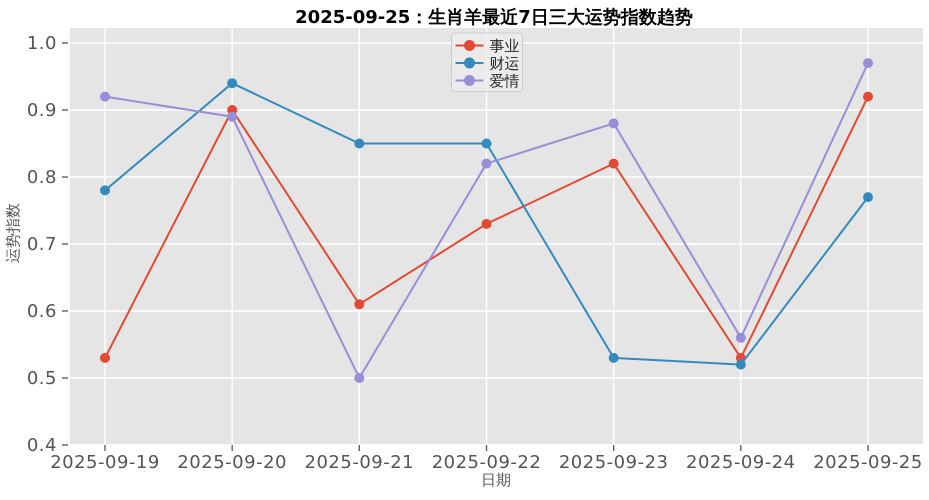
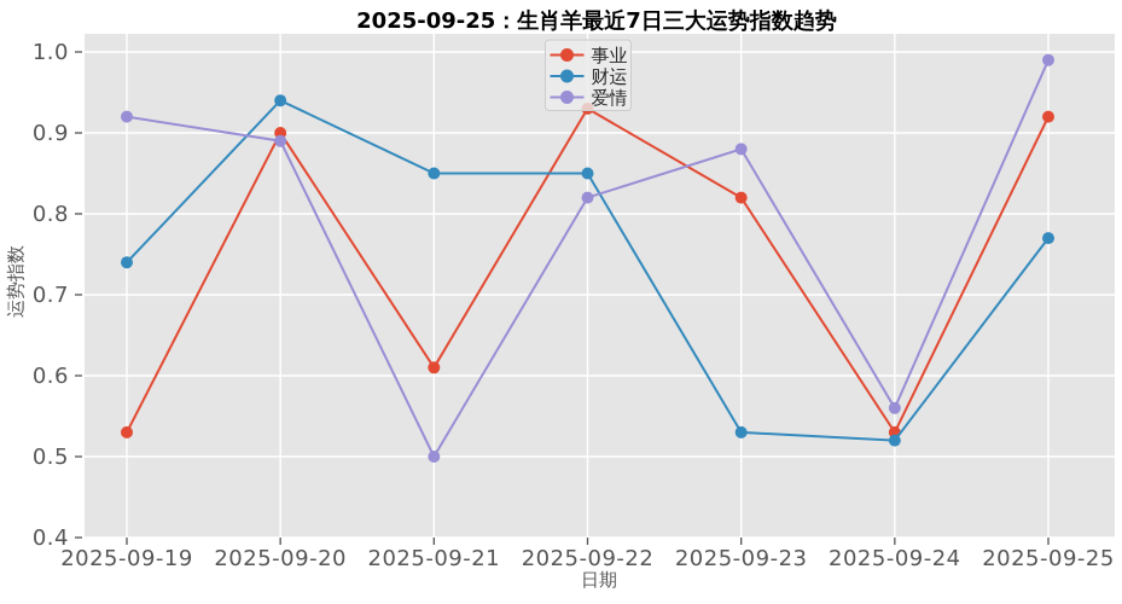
财运/2025-09-19: 0.78 -> 0.74
事业/2025-09-22: 0.73 -> 0.93
爱情/2025-09-25: 0.97 -> 0.99
